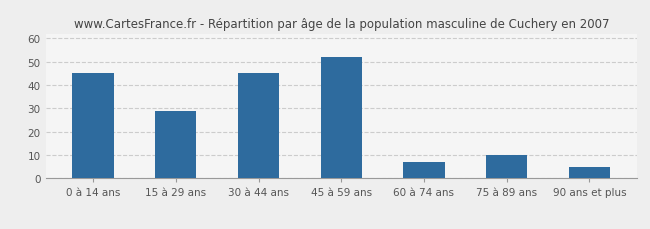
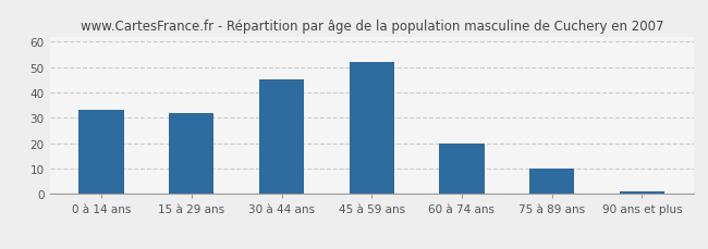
0 à 14 ans: 45 -> 33
15 à 29 ans: 29 -> 32
60 à 74 ans: 7 -> 20
90 ans et plus: 5 -> 1
